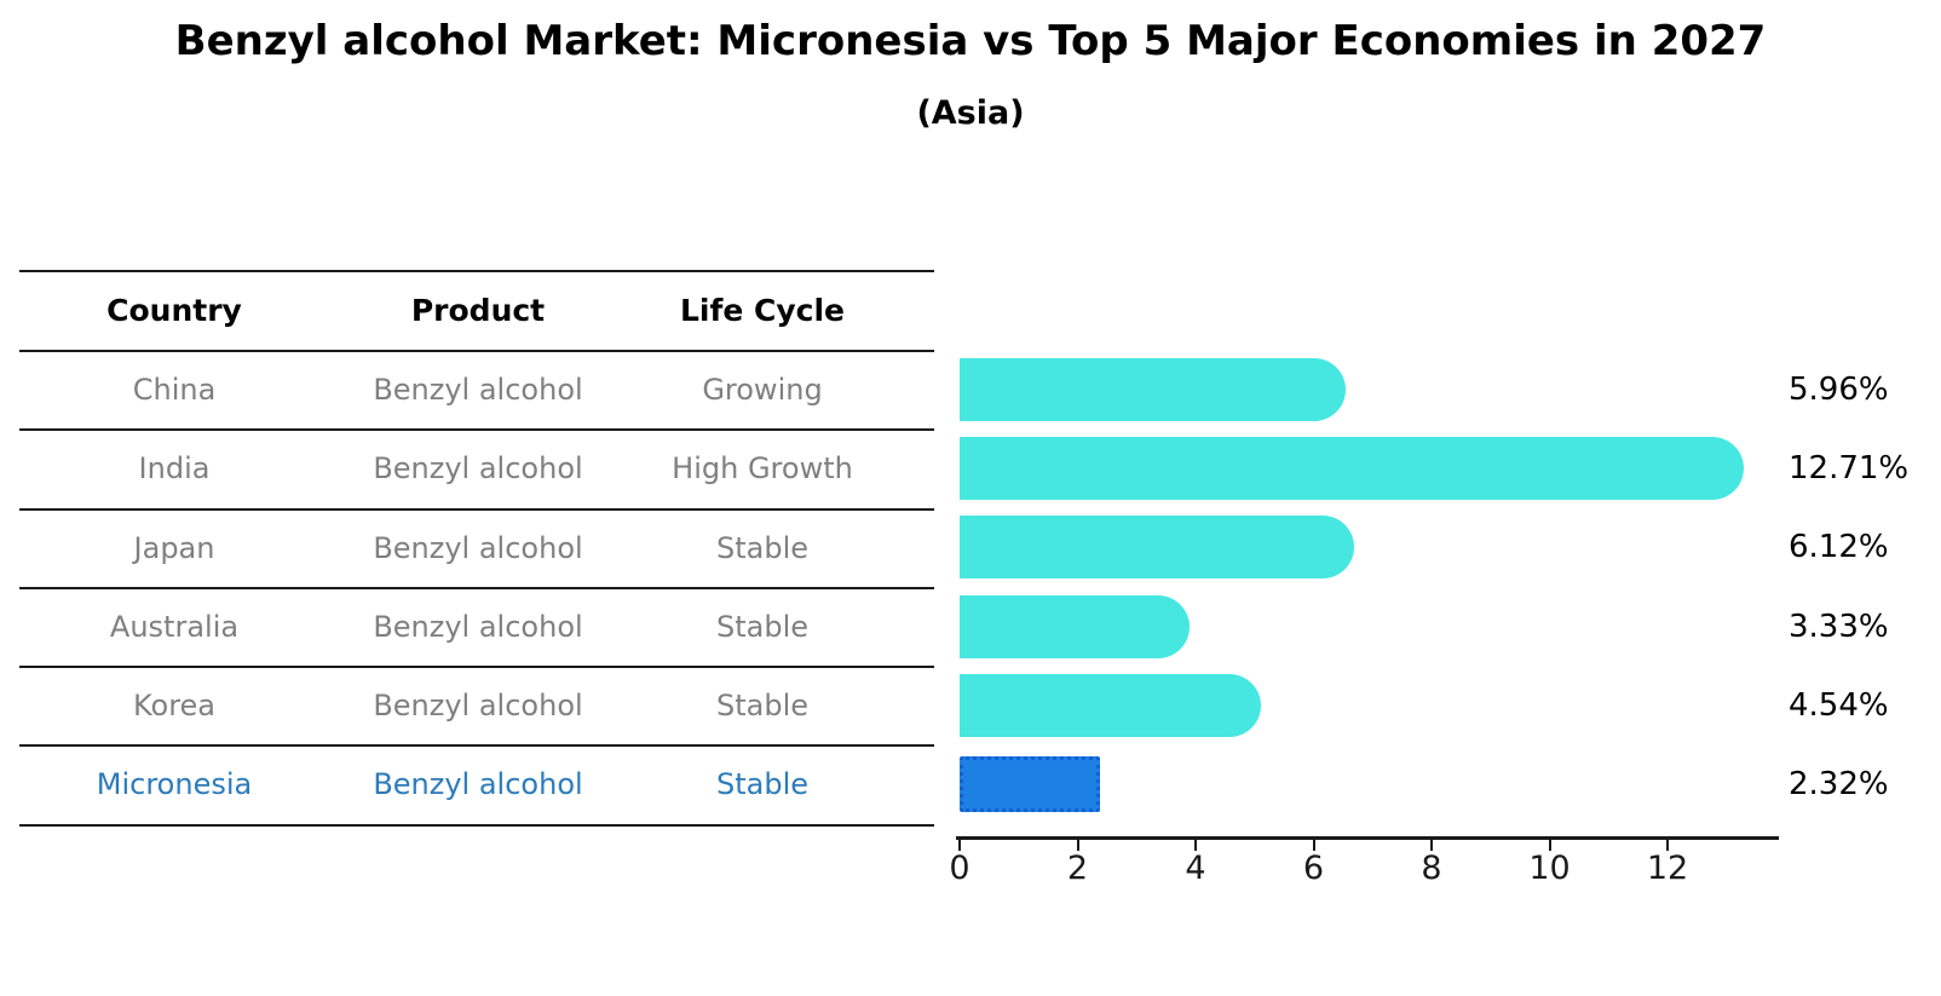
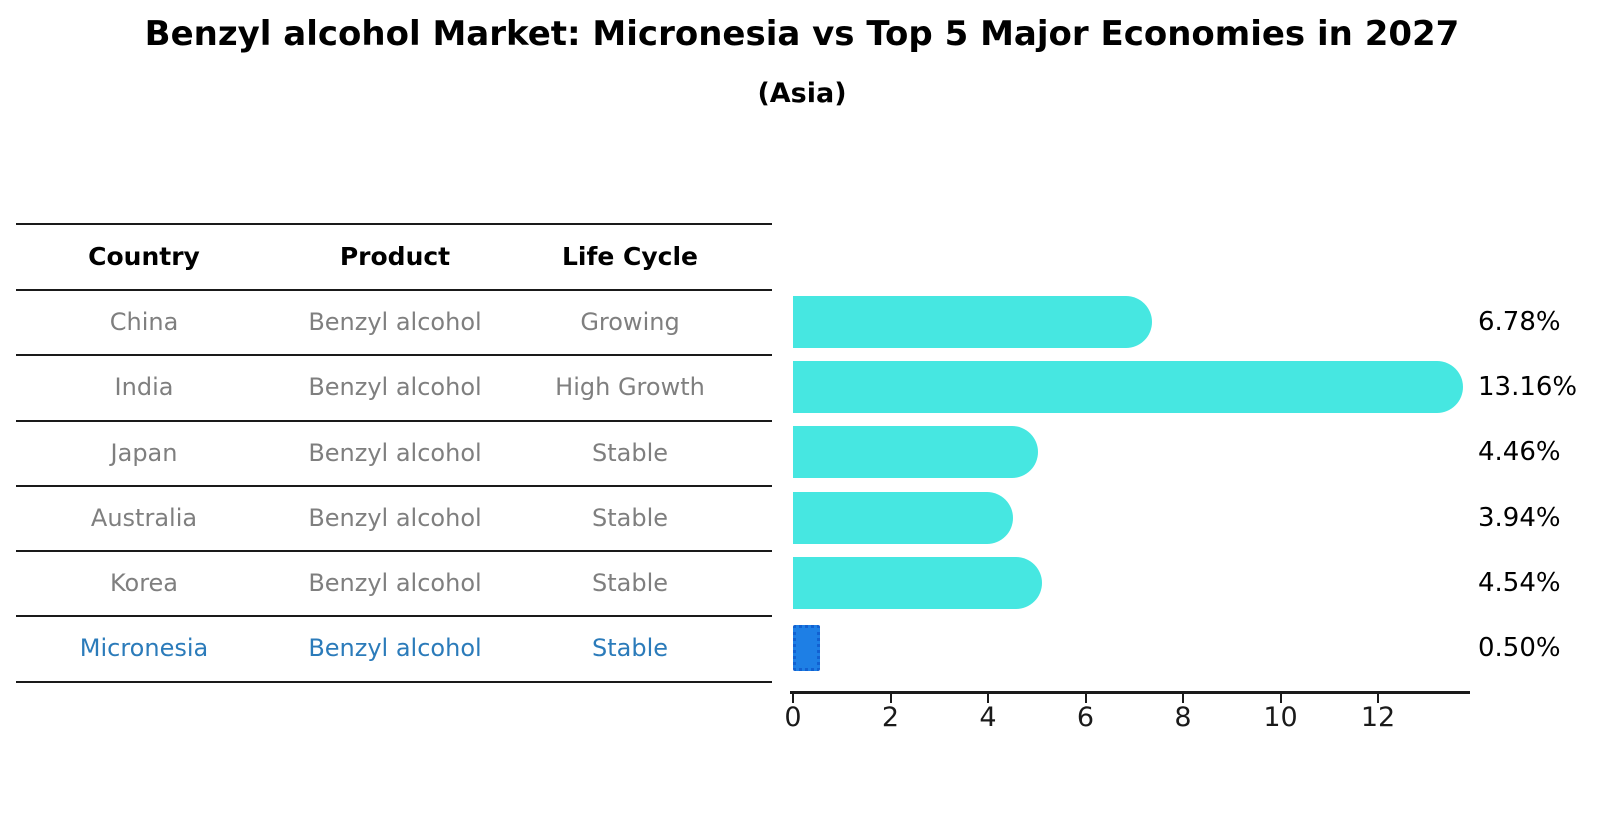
China: 5.96% -> 6.78%
India: 12.71% -> 13.16%
Japan: 6.12% -> 4.46%
Australia: 3.33% -> 3.94%
Micronesia: 2.32% -> 0.50%
